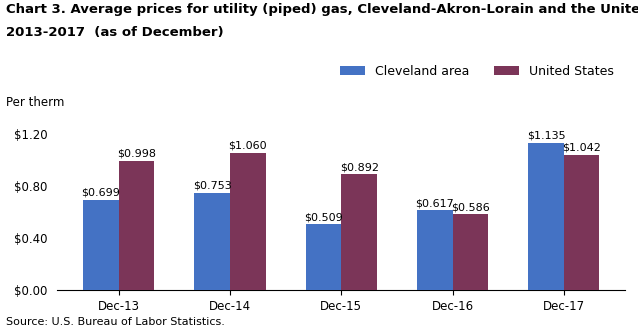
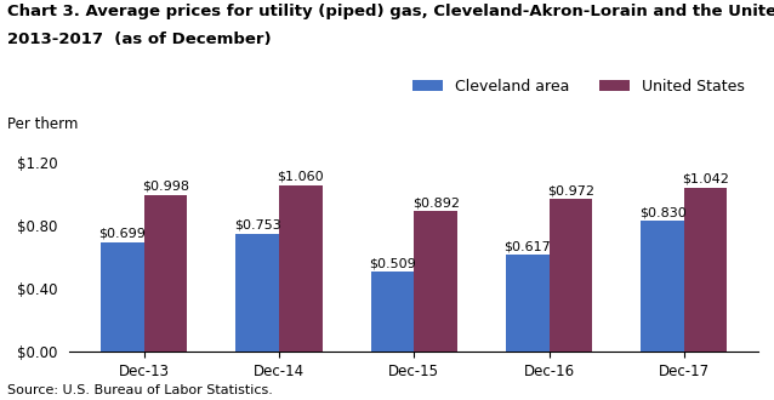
United States/Dec-16: $0.586 -> $0.972
Cleveland area/Dec-17: $1.135 -> $0.830
